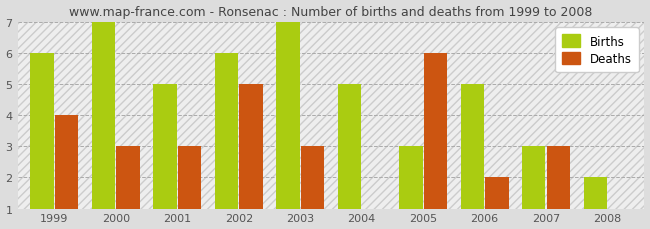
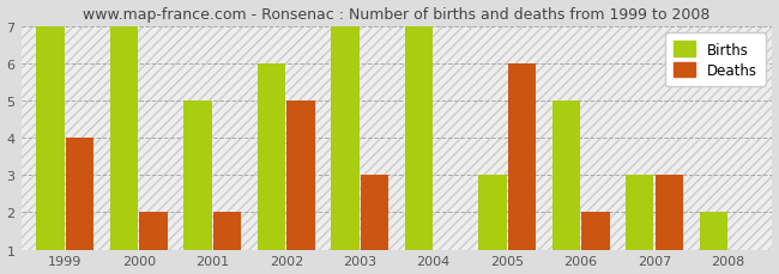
Births/1999: 6 -> 7
Deaths/2000: 3 -> 2
Deaths/2001: 3 -> 2
Births/2004: 5 -> 7
